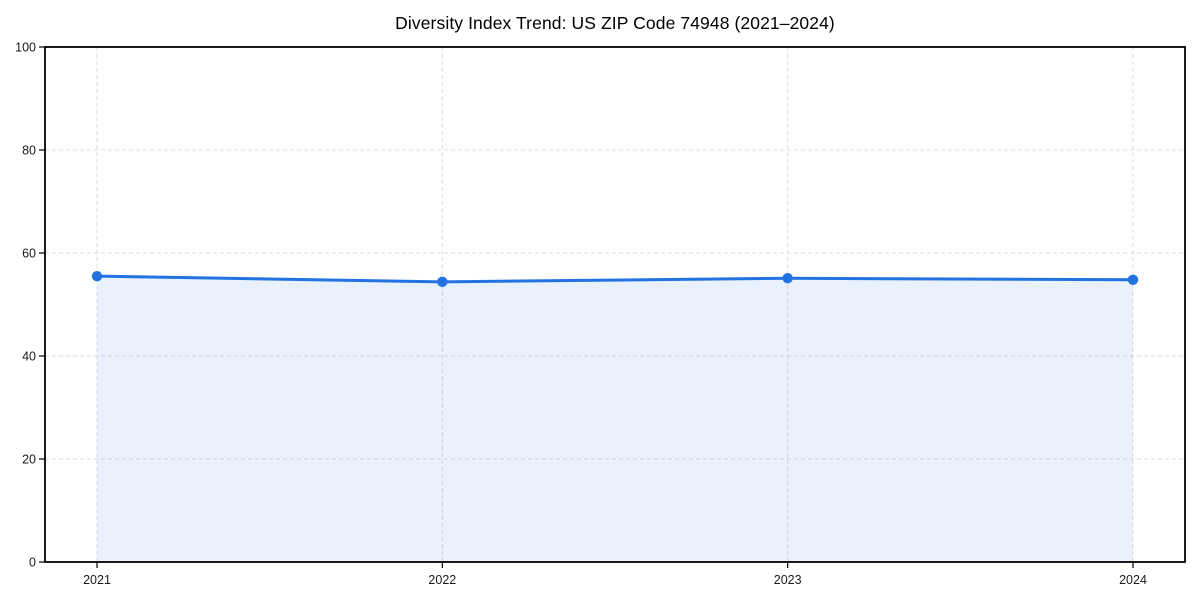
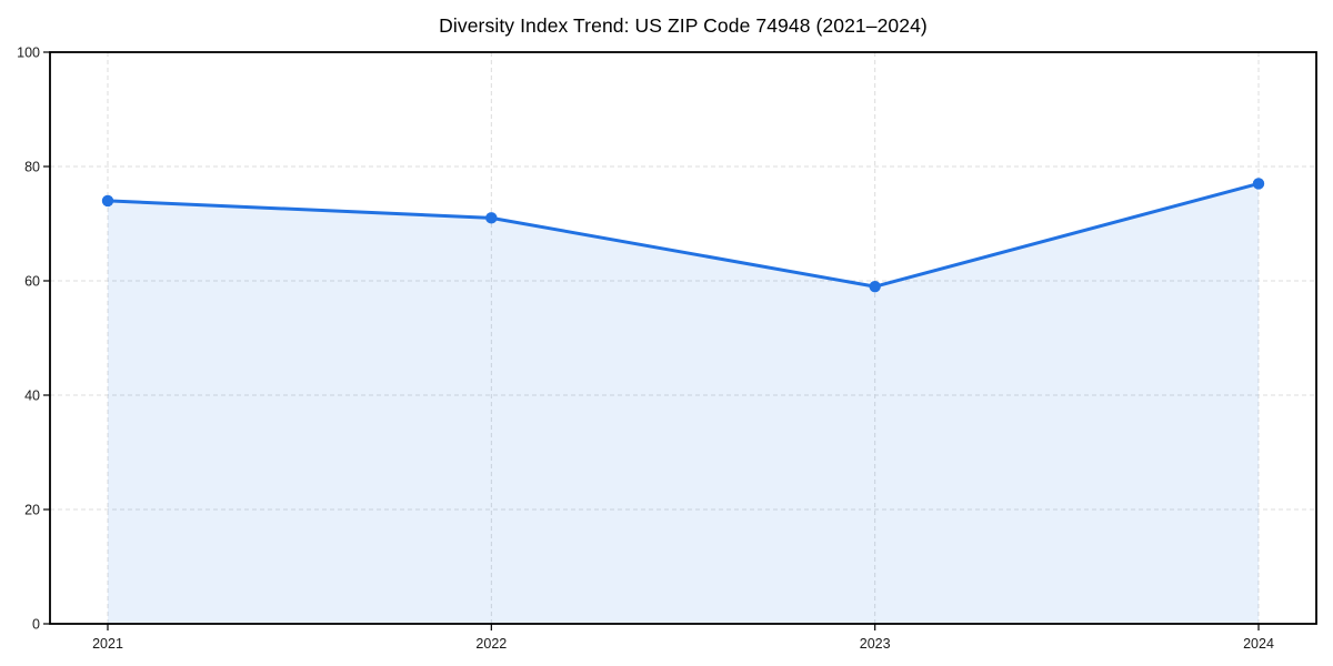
2021: 56 -> 74
2022: 54 -> 71
2023: 55 -> 59
2024: 55 -> 77
